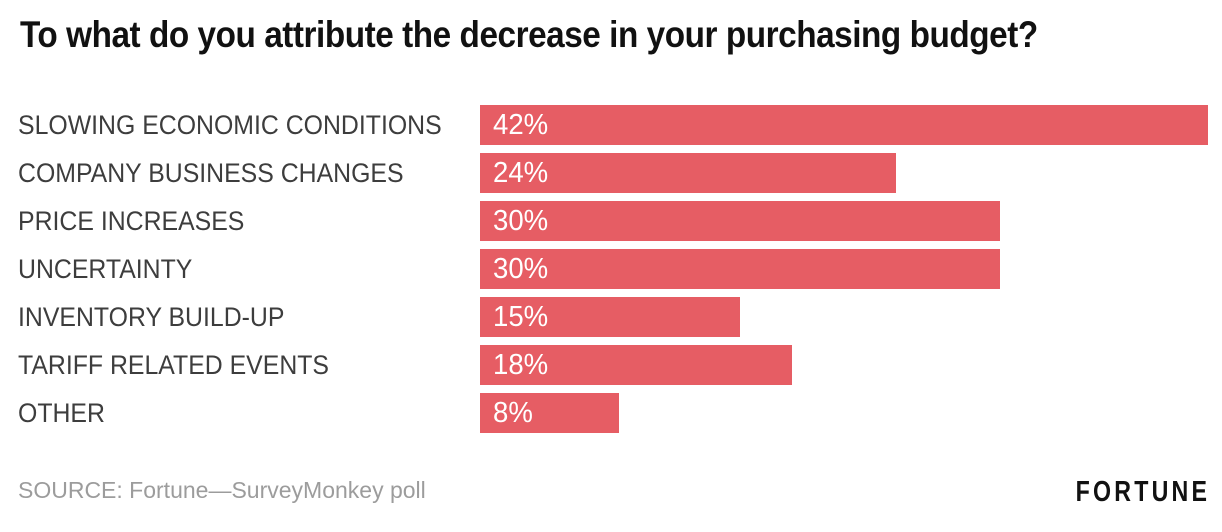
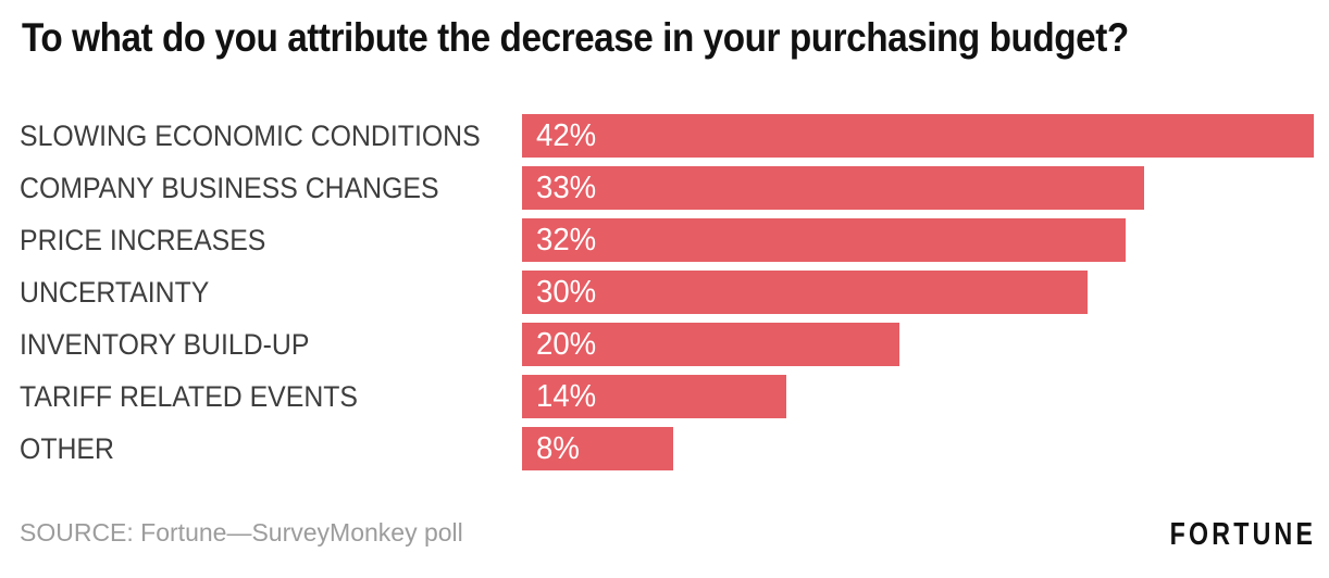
COMPANY BUSINESS CHANGES: 24% -> 33%
PRICE INCREASES: 30% -> 32%
INVENTORY BUILD-UP: 15% -> 20%
TARIFF RELATED EVENTS: 18% -> 14%
